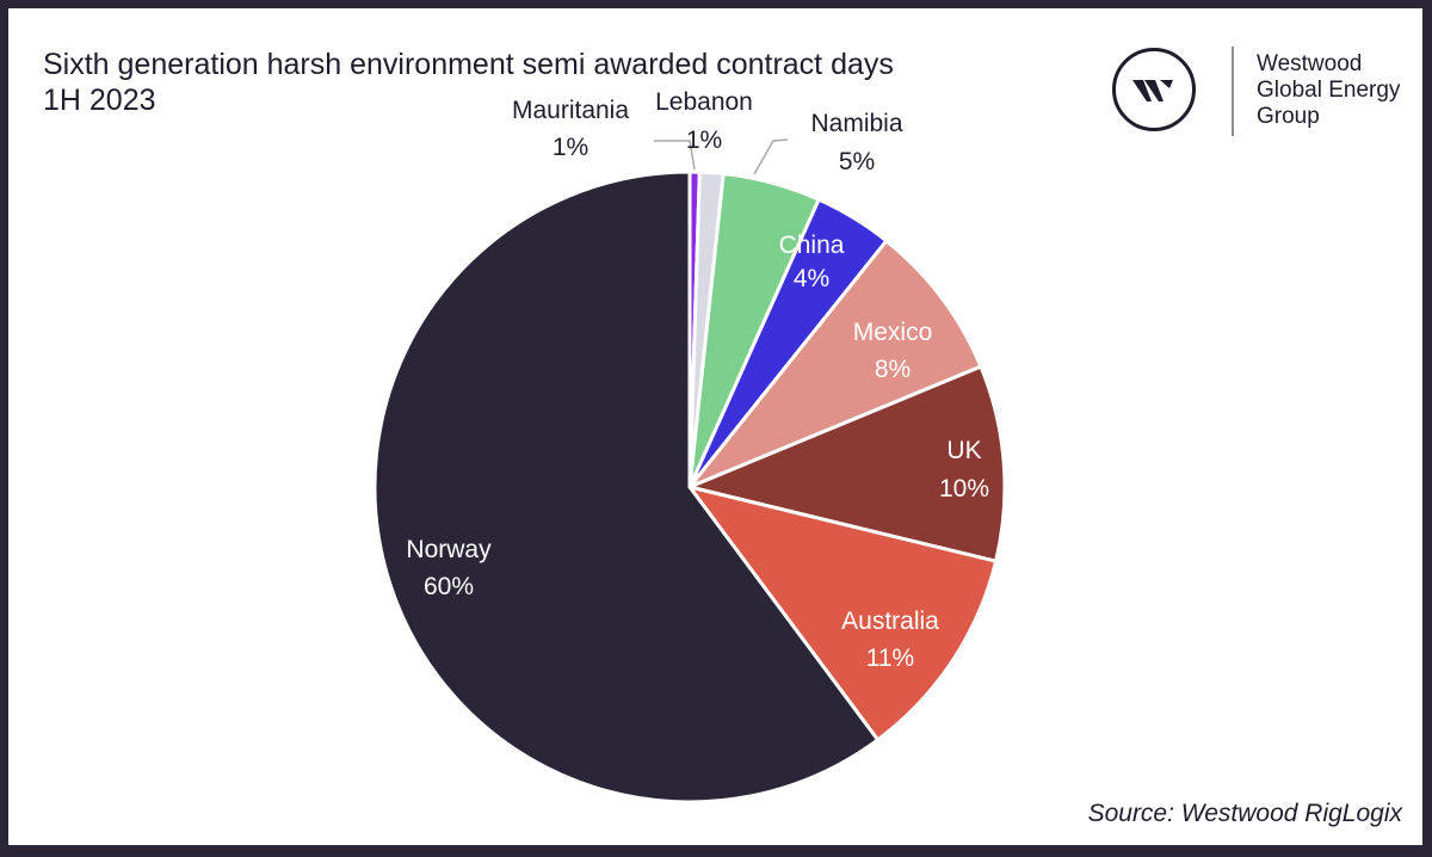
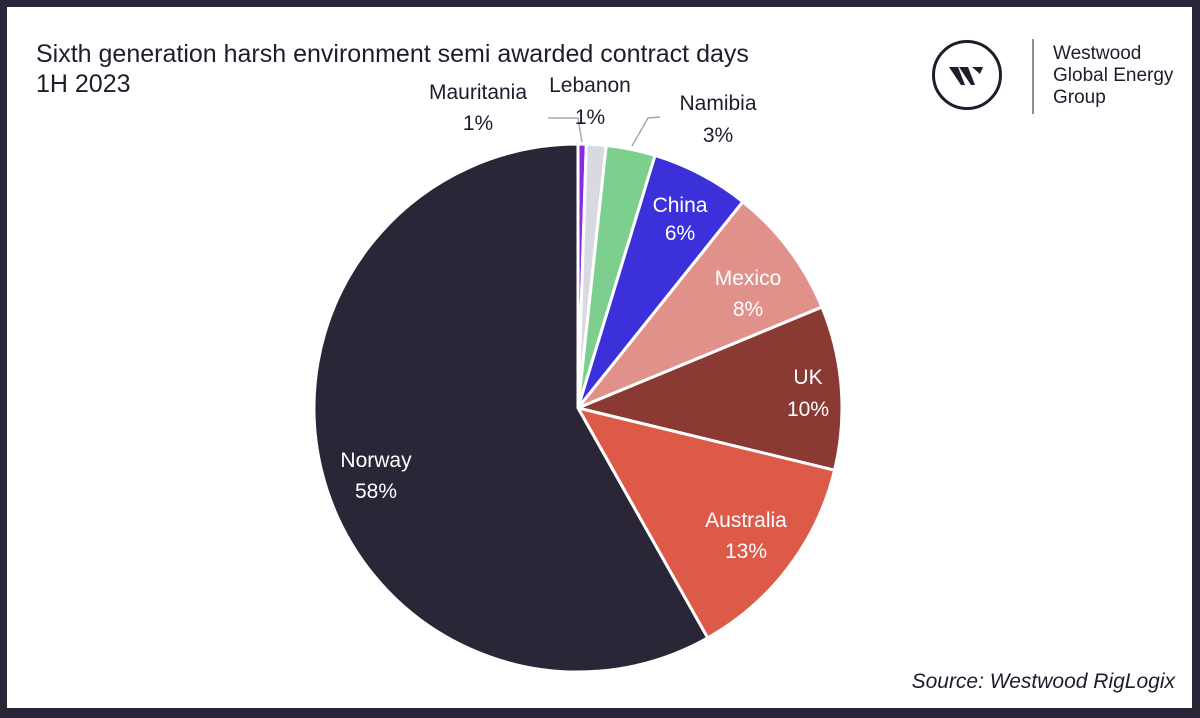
Namibia: 5% -> 3%
China: 4% -> 6%
Australia: 11% -> 13%
Norway: 60% -> 58%
